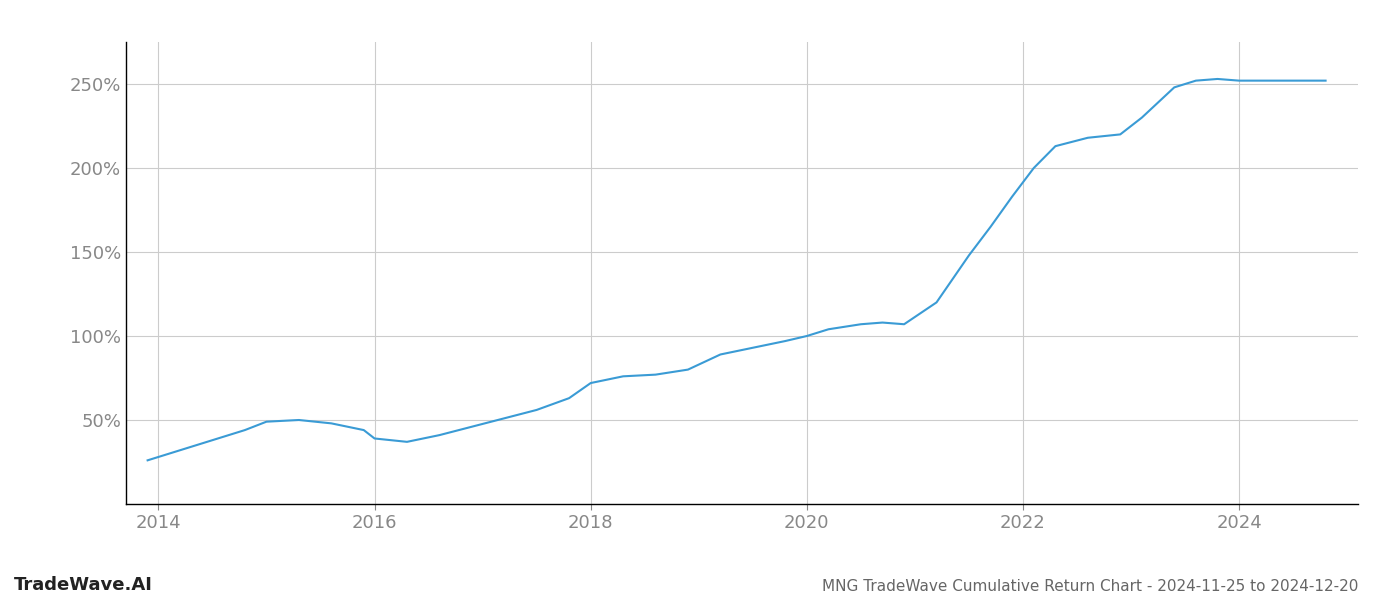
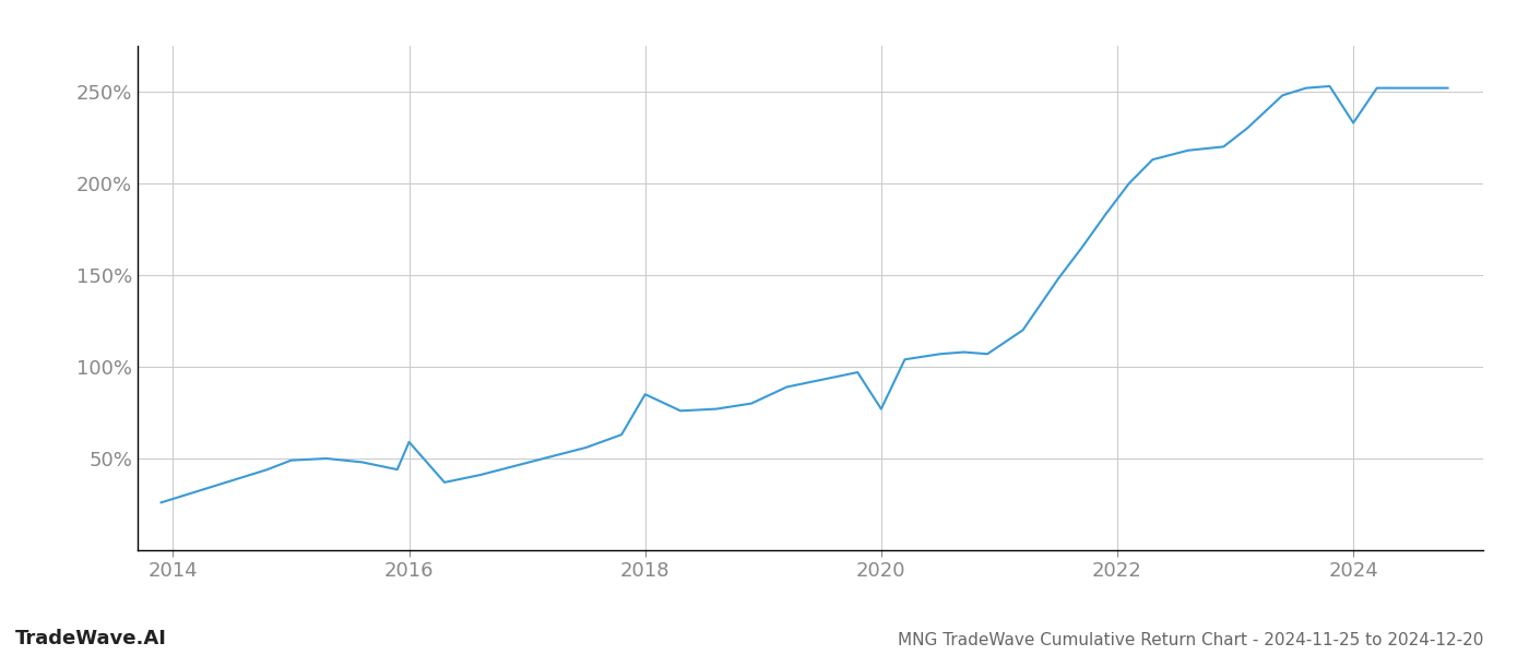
2016: 39% -> 59%
2018: 72% -> 85%
2020: 100% -> 77%
2024: 252% -> 233%
